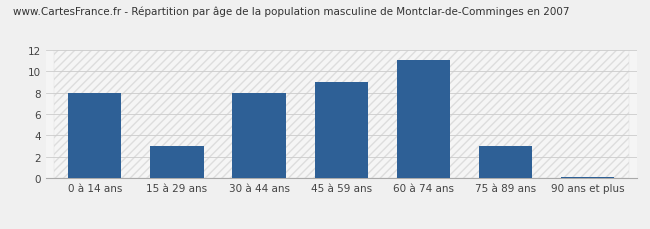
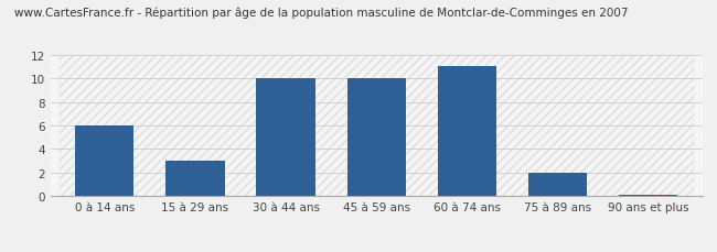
0 à 14 ans: 8.0 -> 6.0
30 à 44 ans: 8.0 -> 10.0
45 à 59 ans: 9.0 -> 10.0
75 à 89 ans: 3.0 -> 2.0
